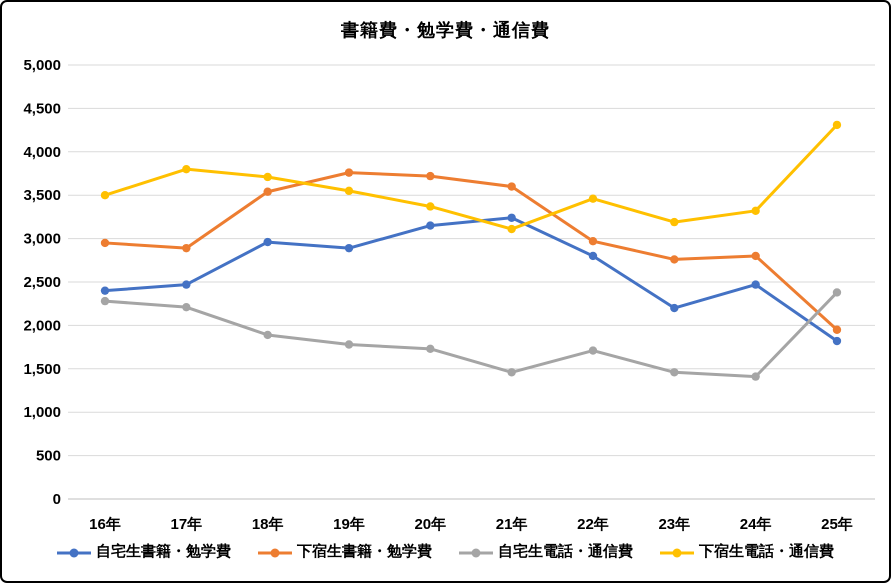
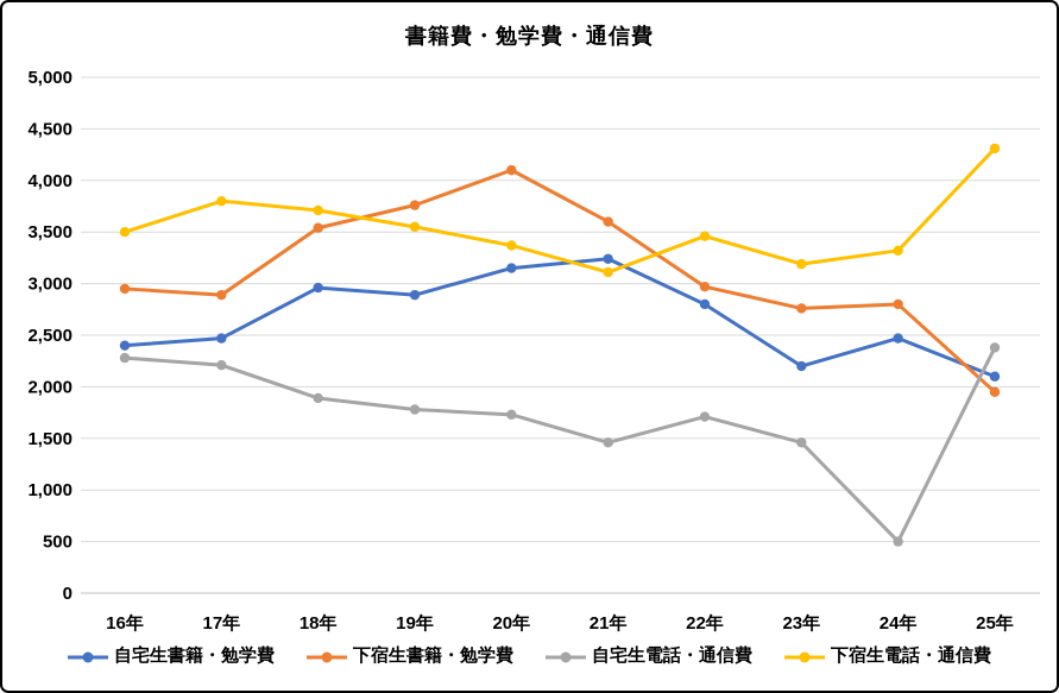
下宿生書籍・勉学費/20年: 3700 -> 4100
自宅生電話・通信費/24年: 1400 -> 500
自宅生書籍・勉学費/25年: 1800 -> 2100
